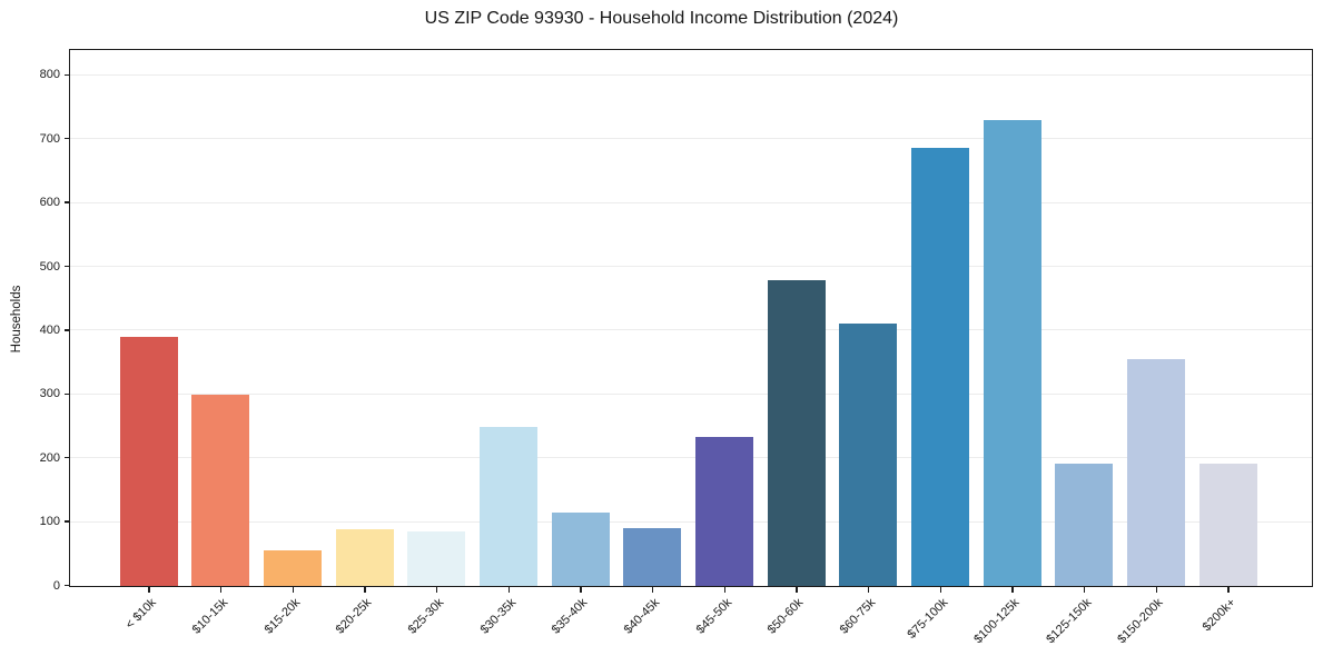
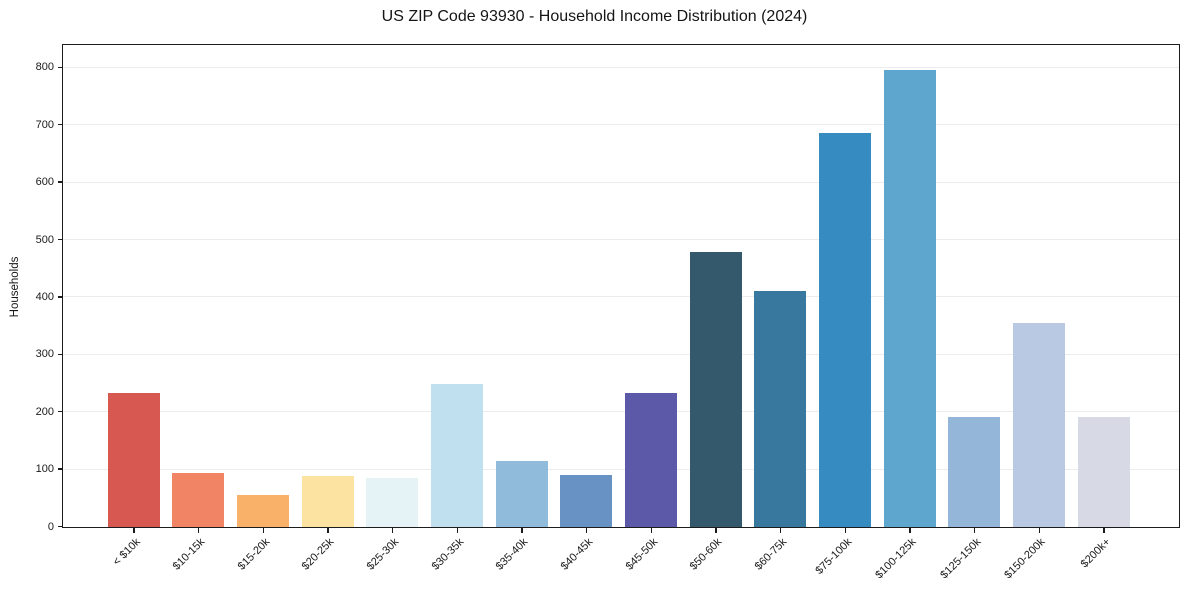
< $10k: 390 -> 230
$10-15k: 300 -> 90
$100-125k: 730 -> 800
